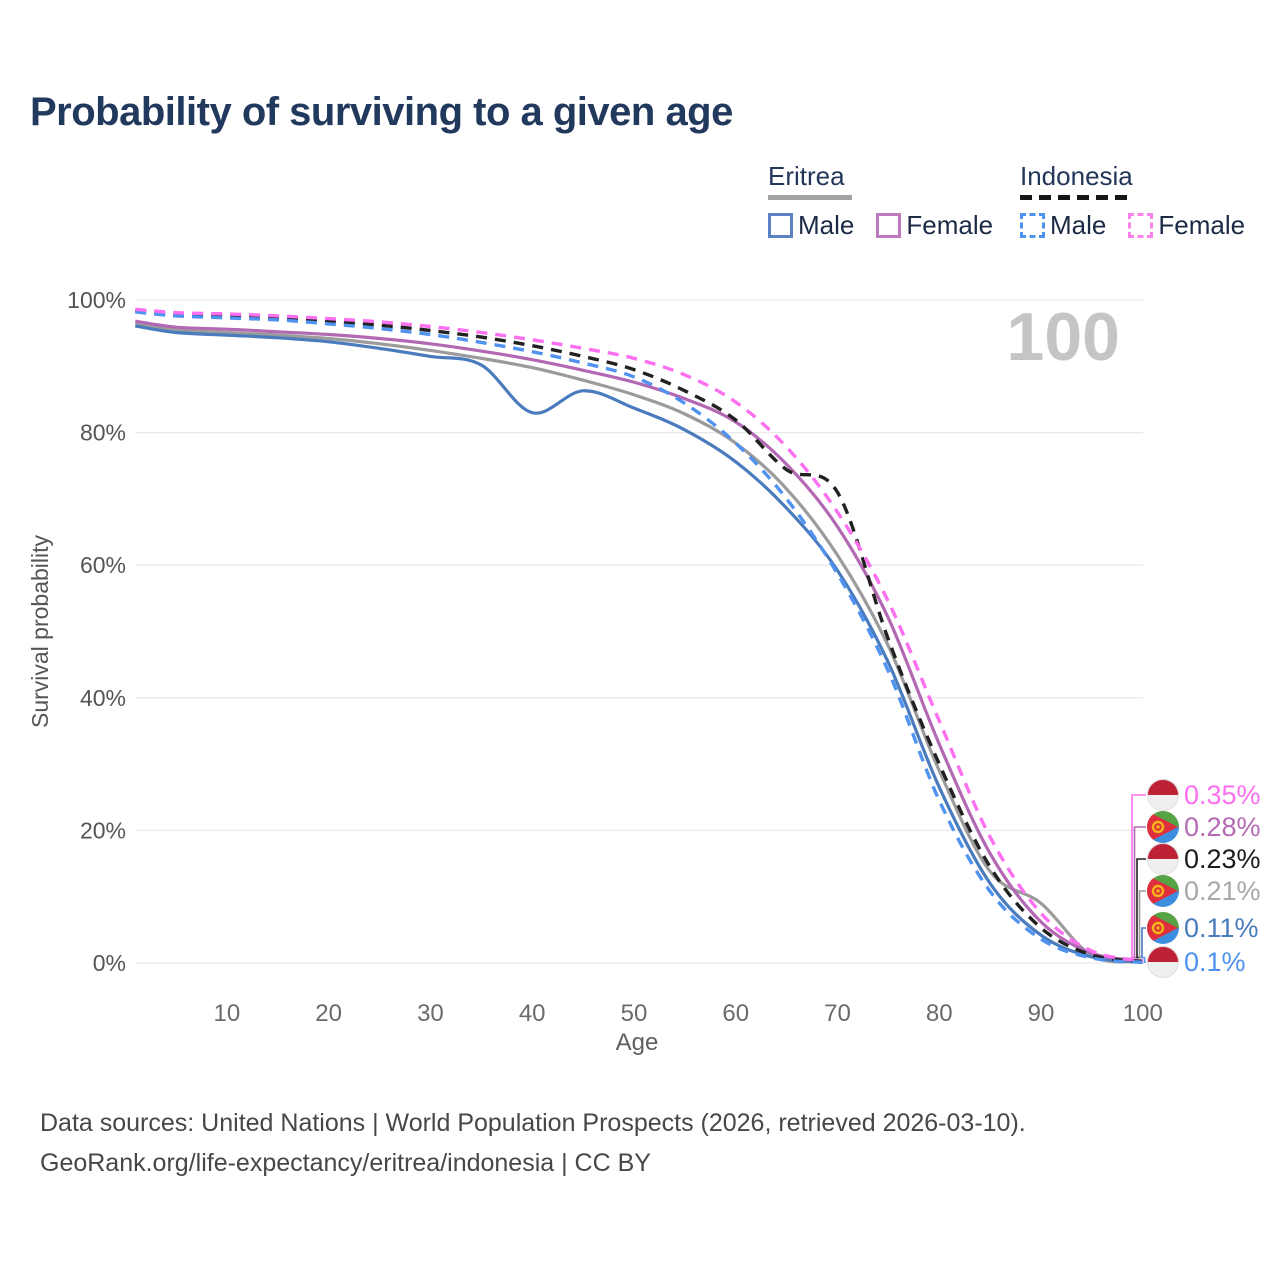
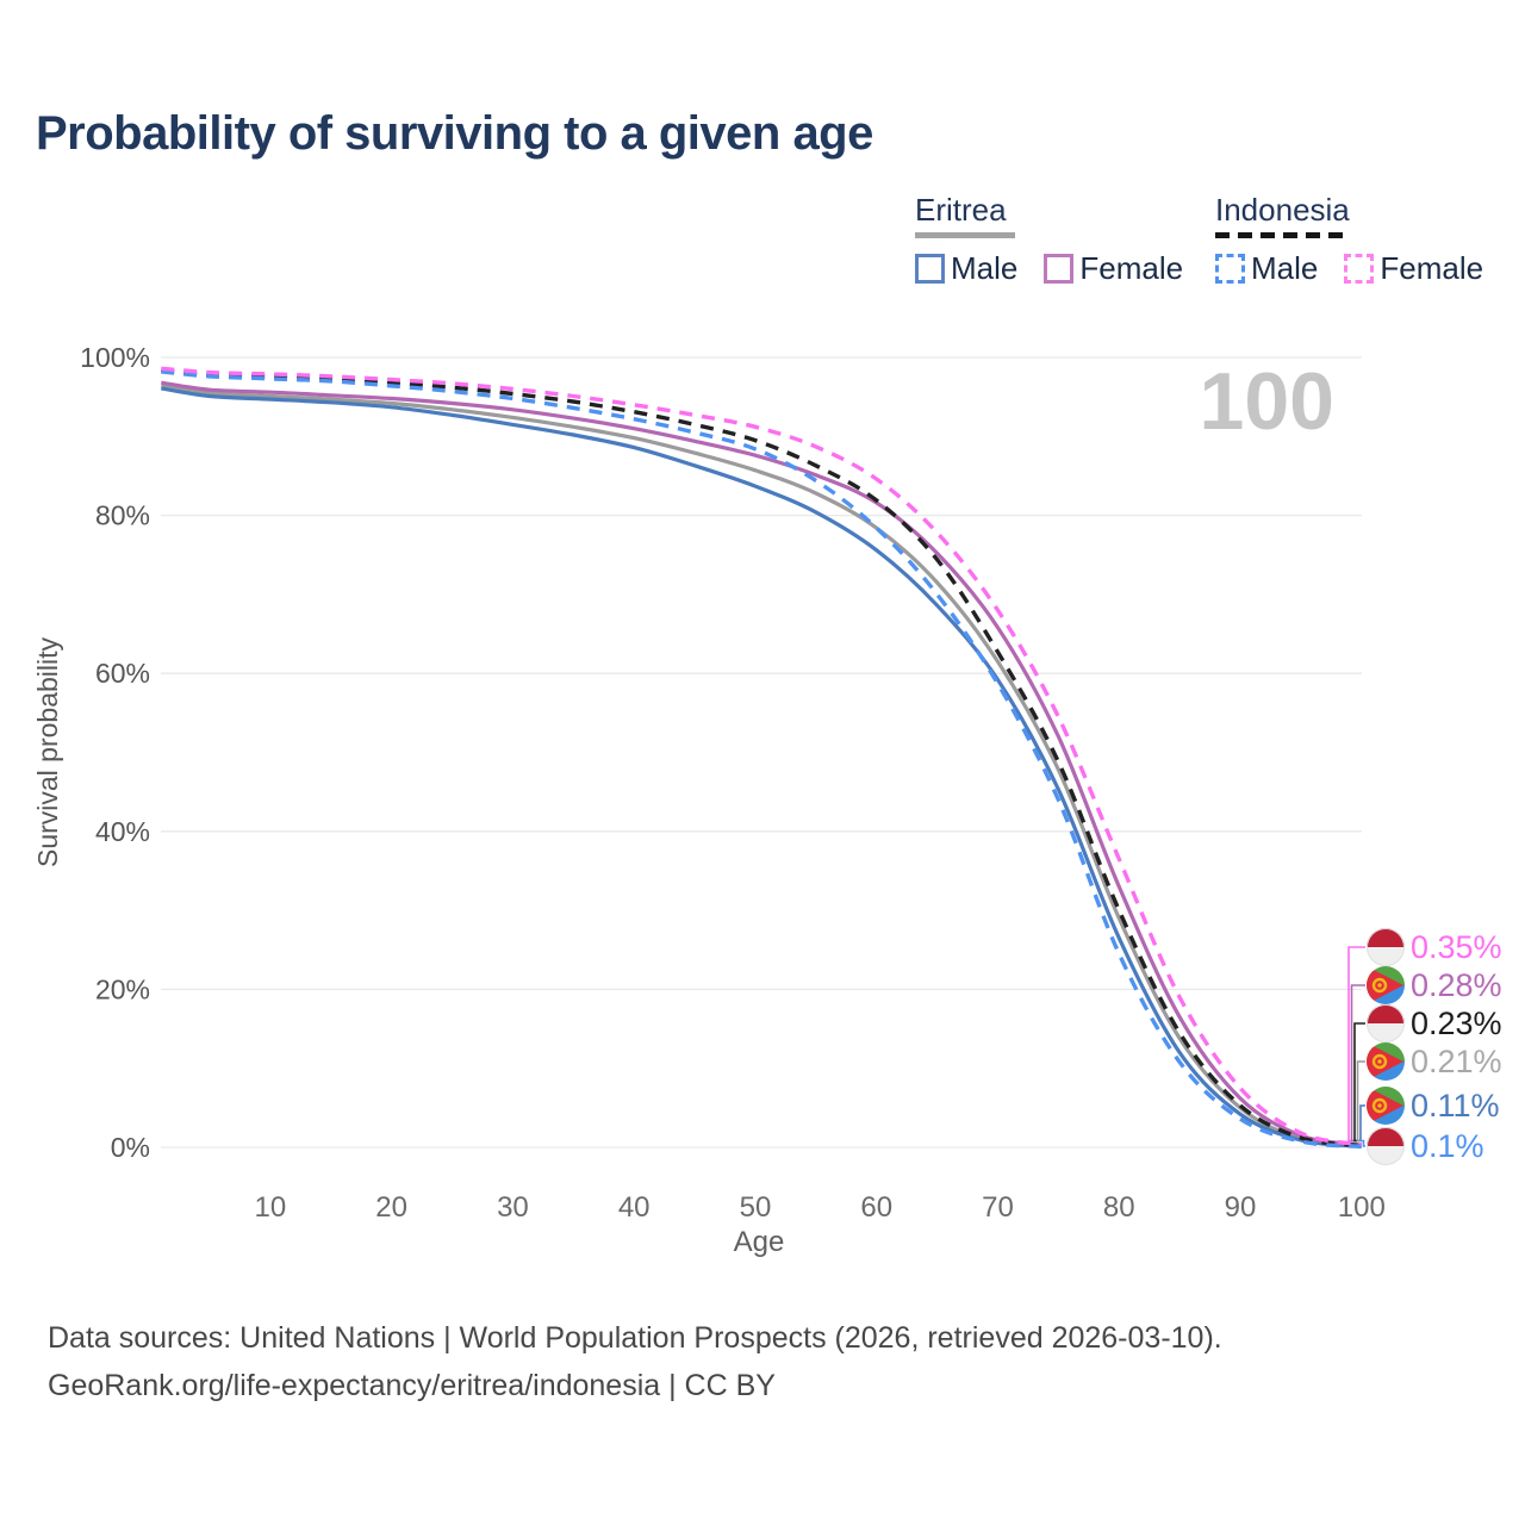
Eritrea Male/40: 83% -> 89%
Indonesia/70: 71% -> 63%
Eritrea/90: 9% -> 5%
